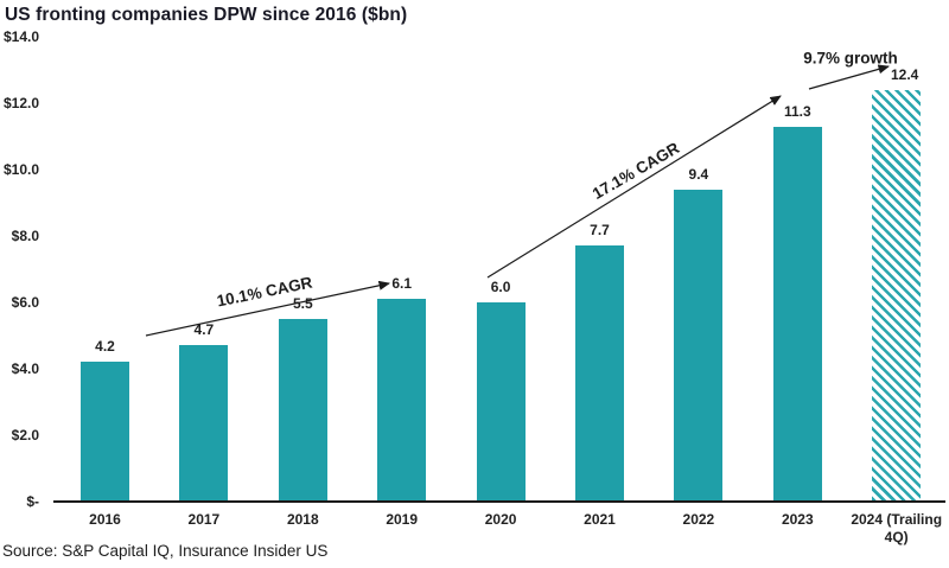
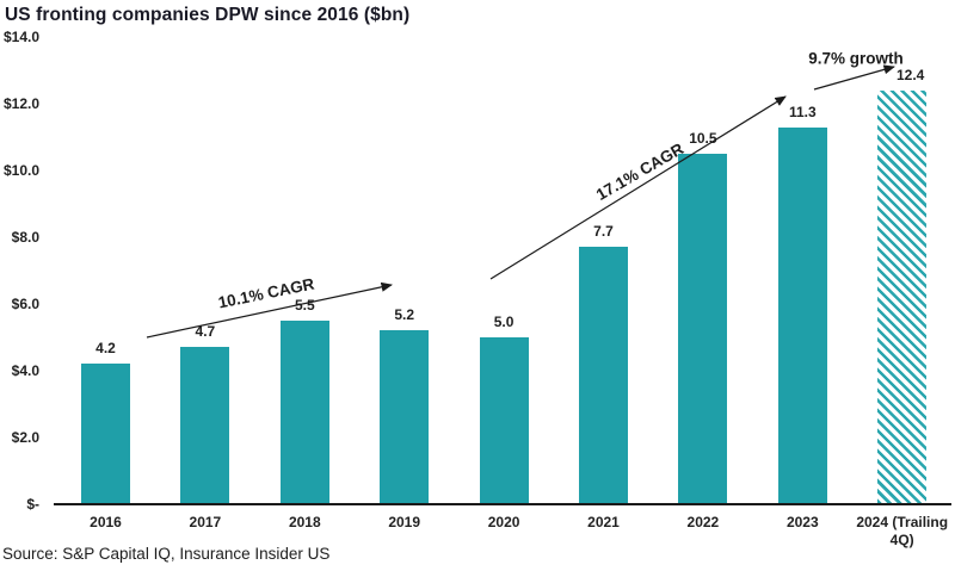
2019: 6.1 -> 5.2
2020: 6.0 -> 5.0
2022: 9.4 -> 10.5
